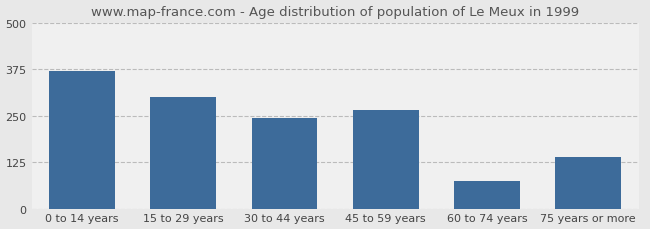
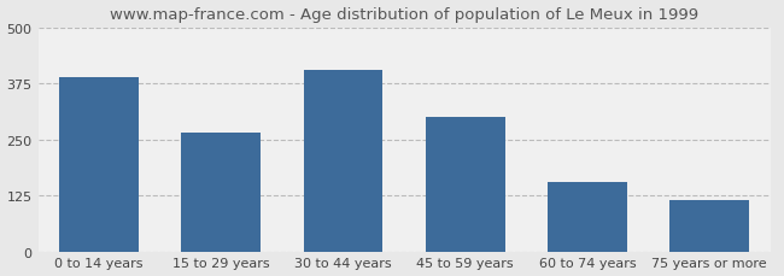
0 to 14 years: 370 -> 390
15 to 29 years: 300 -> 265
30 to 44 years: 245 -> 405
45 to 59 years: 265 -> 300
60 to 74 years: 75 -> 155
75 years or more: 140 -> 115
